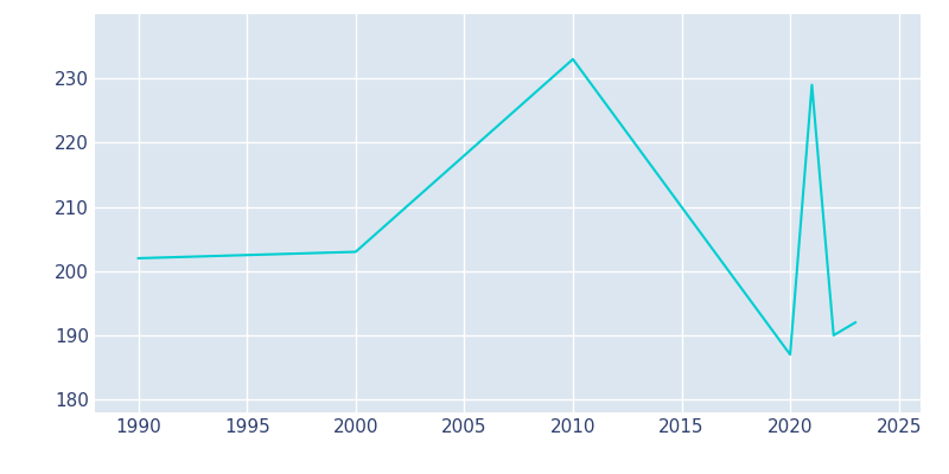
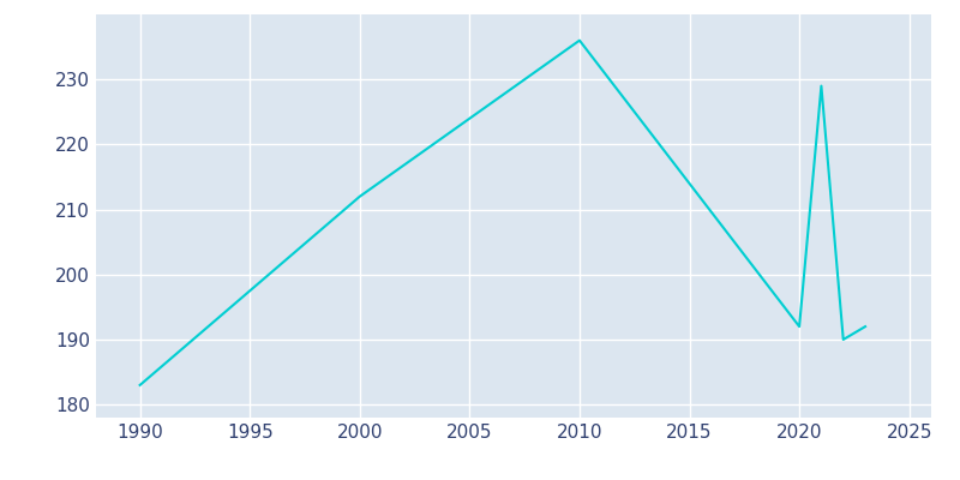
1990: 202 -> 183
2000: 203 -> 212
2010: 233 -> 236
2020: 187 -> 192
